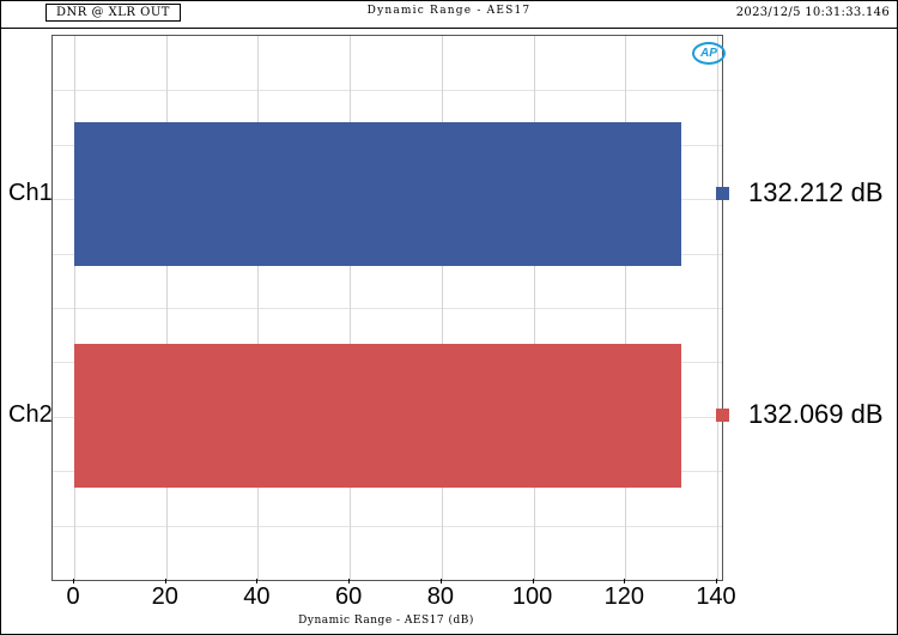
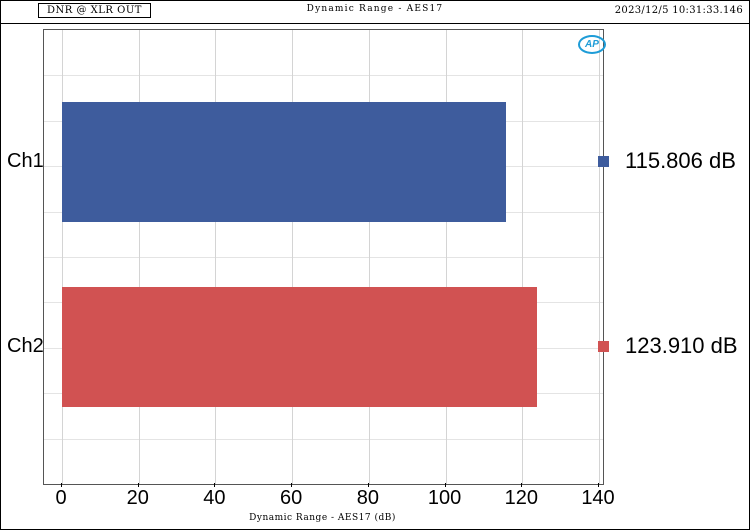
Ch1: 132.212 -> 115.806
Ch2: 132.069 -> 123.910
